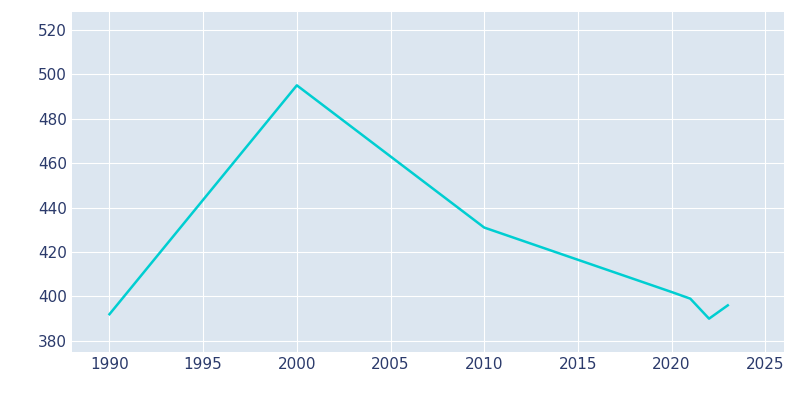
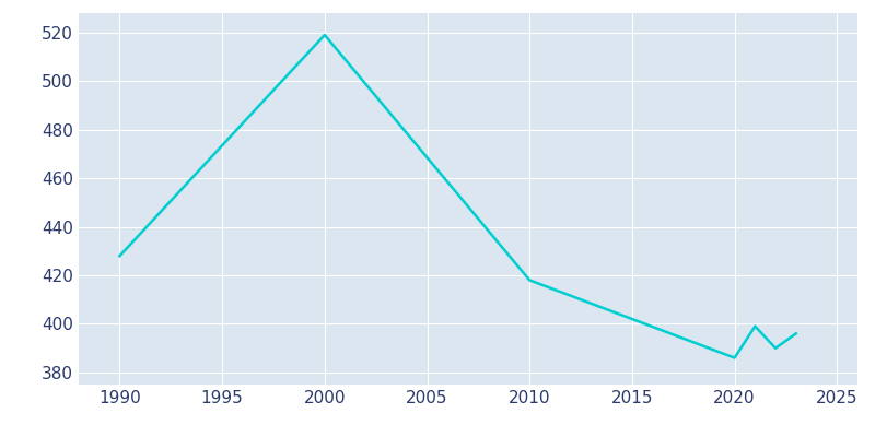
1990: 392 -> 428
2000: 495 -> 519
2010: 431 -> 418
2020: 402 -> 386
